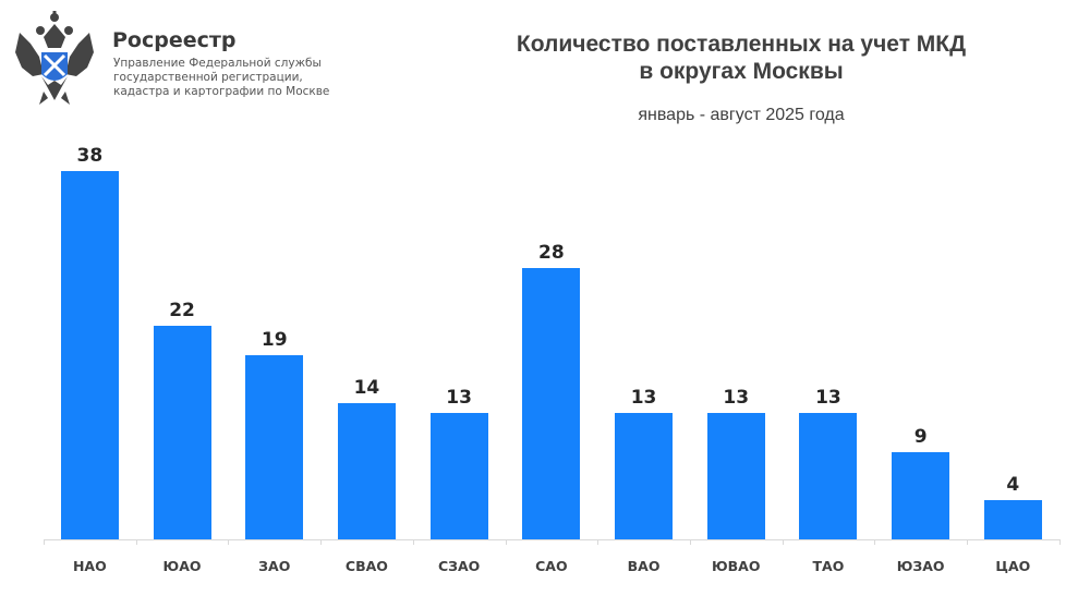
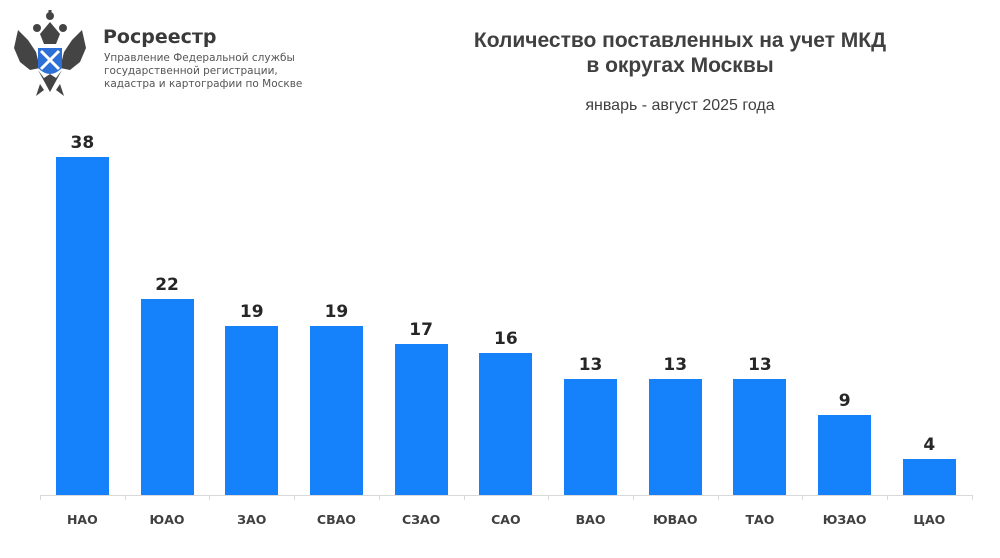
СВАО: 14 -> 19
СЗАО: 13 -> 17
САО: 28 -> 16
